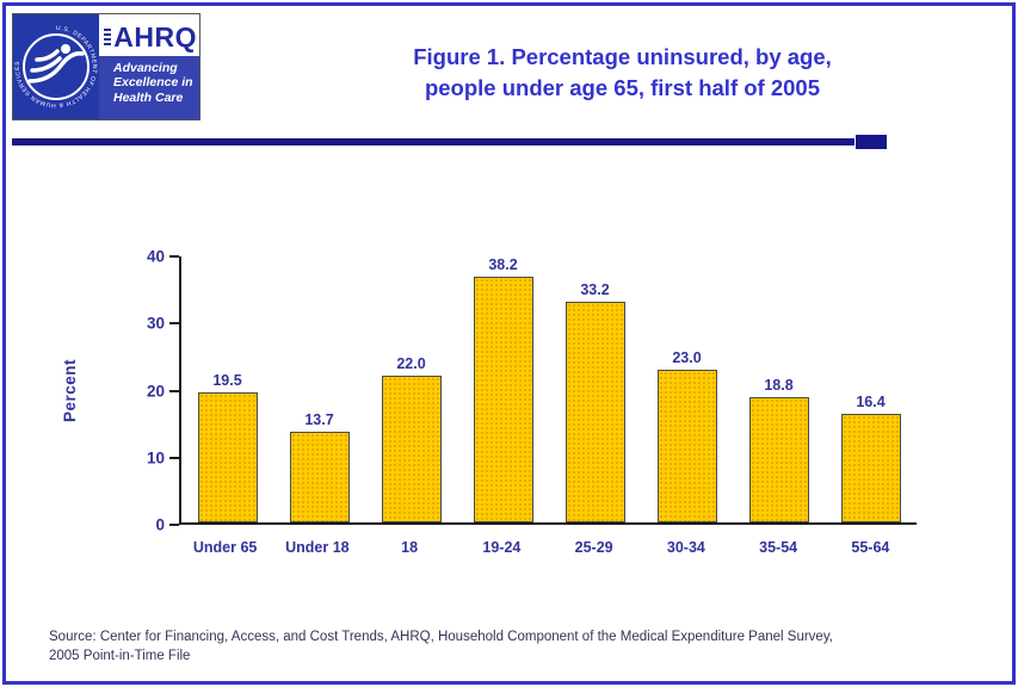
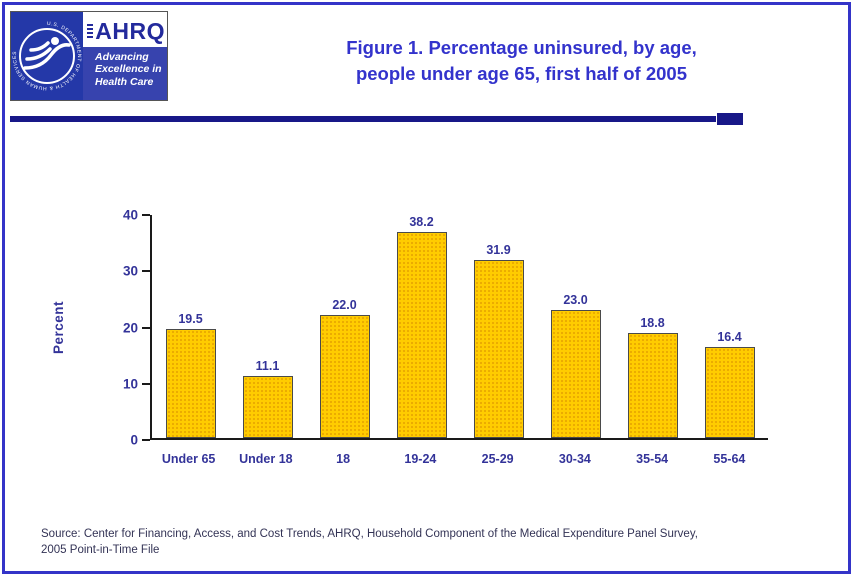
Under 18: 13.7 -> 11.1
25-29: 33.2 -> 31.9
